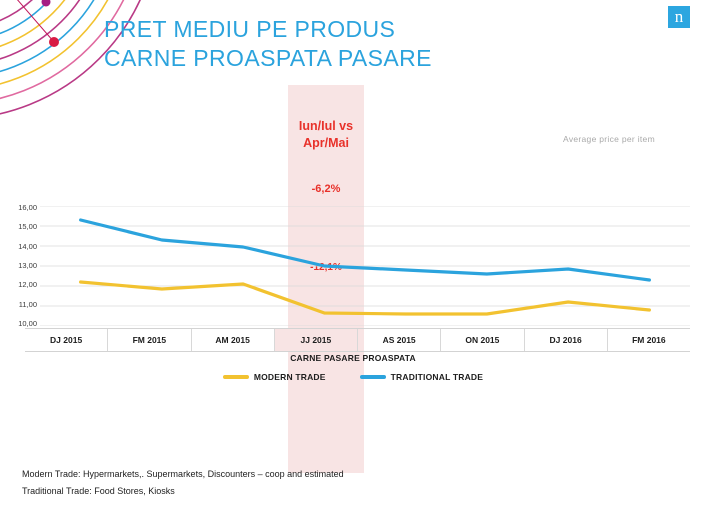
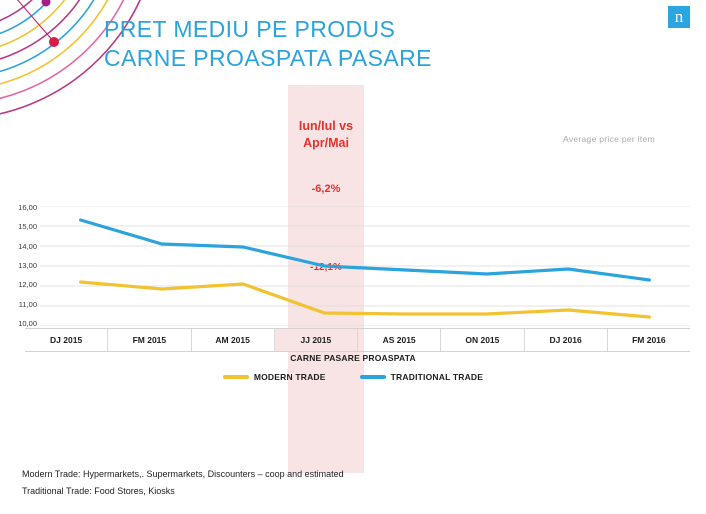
TRADITIONAL TRADE/FM 2015: 14,3 -> 14,1
MODERN TRADE/DJ 2016: 11,2 -> 10,8
MODERN TRADE/FM 2016: 10,8 -> 10,4
